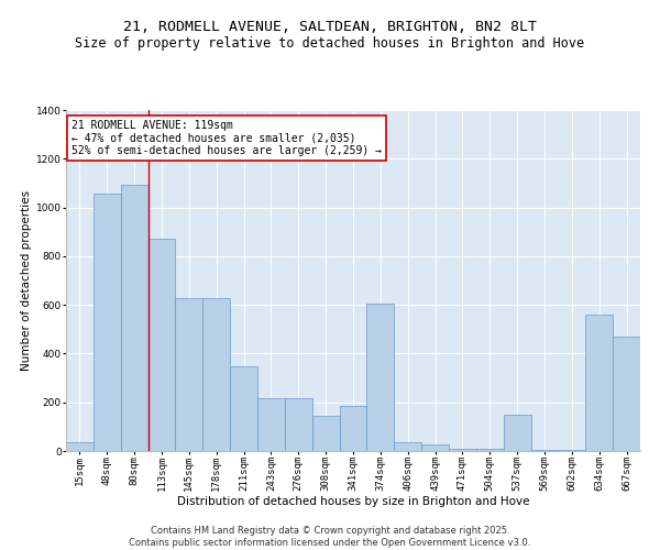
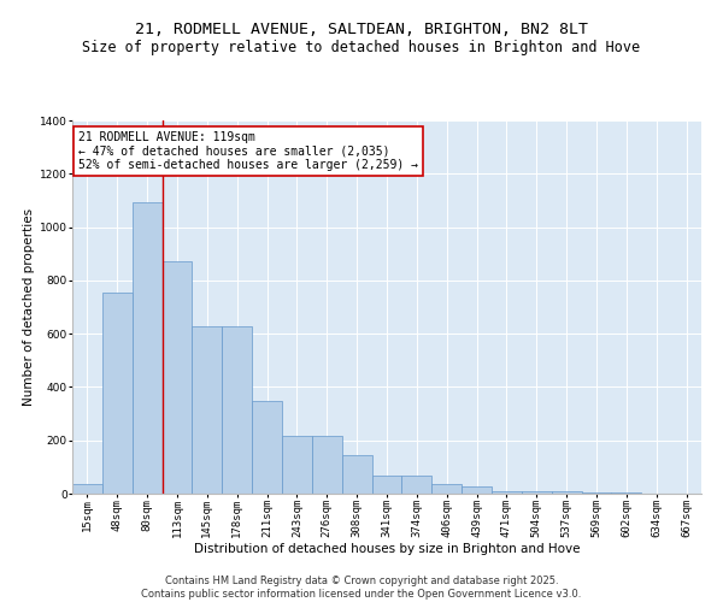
48sqm: 1055 -> 755
341sqm: 185 -> 70
374sqm: 605 -> 70
537sqm: 150 -> 7
634sqm: 560 -> 2
667sqm: 470 -> 2
